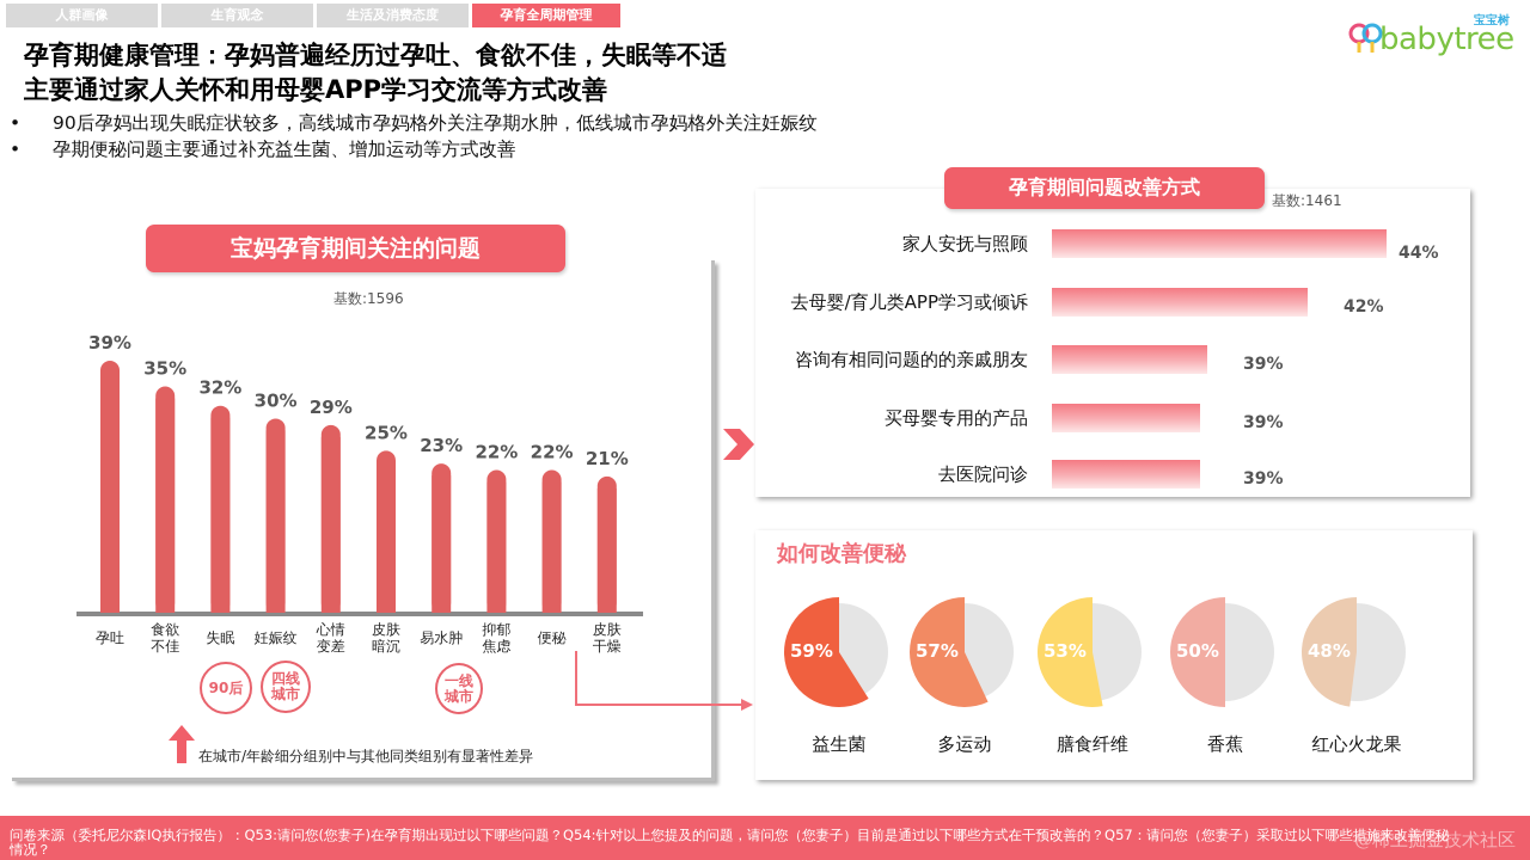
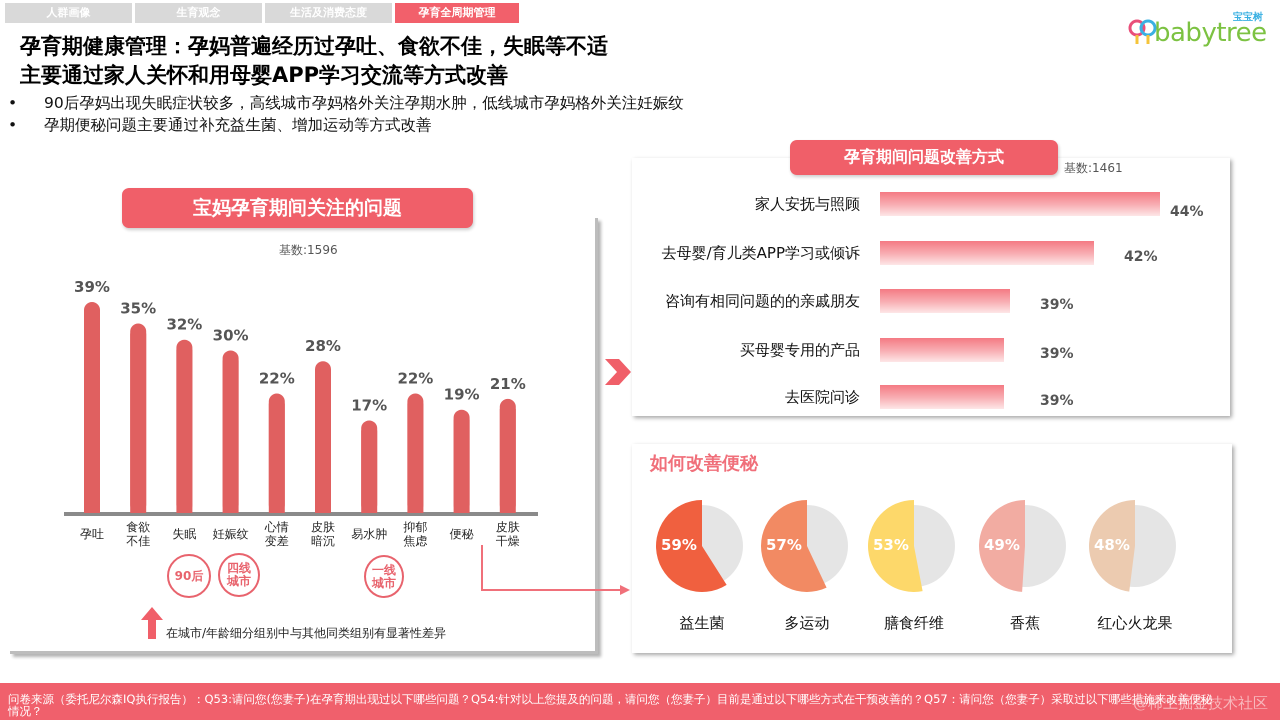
宝妈孕育期间关注的问题/心情 变差: 29% -> 22%
宝妈孕育期间关注的问题/皮肤 暗沉: 25% -> 28%
宝妈孕育期间关注的问题/易水肿: 23% -> 17%
宝妈孕育期间关注的问题/便秘: 22% -> 19%
如何改善便秘/香蕉: 50% -> 49%
